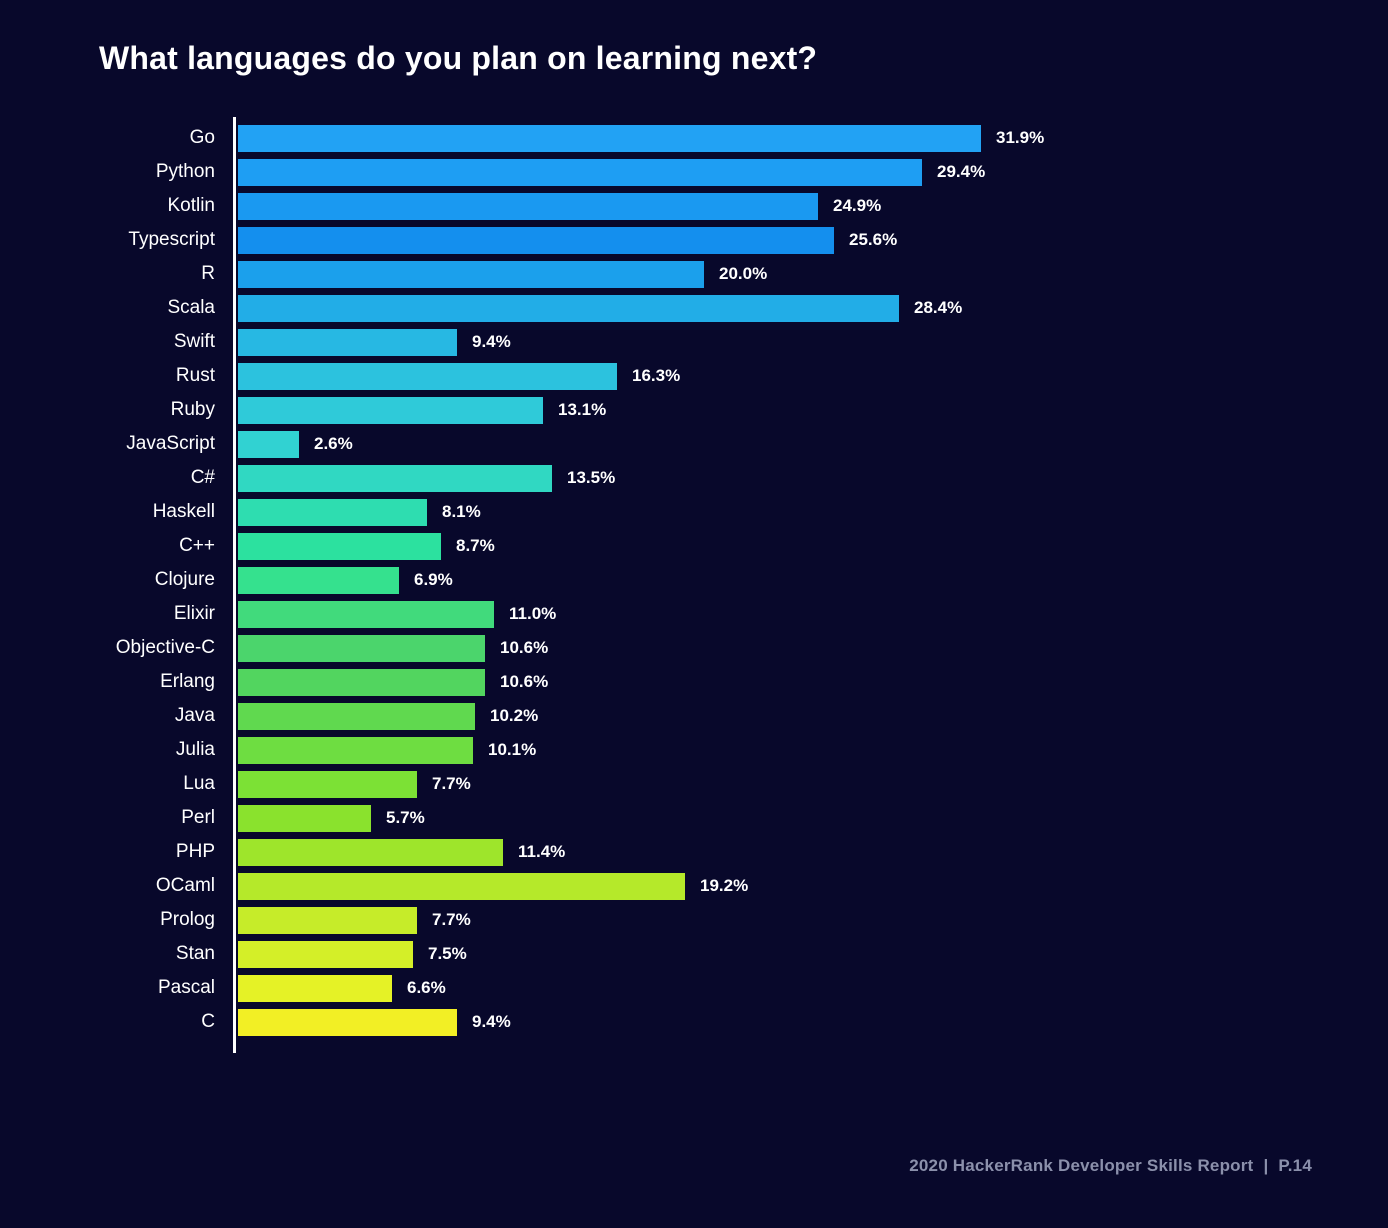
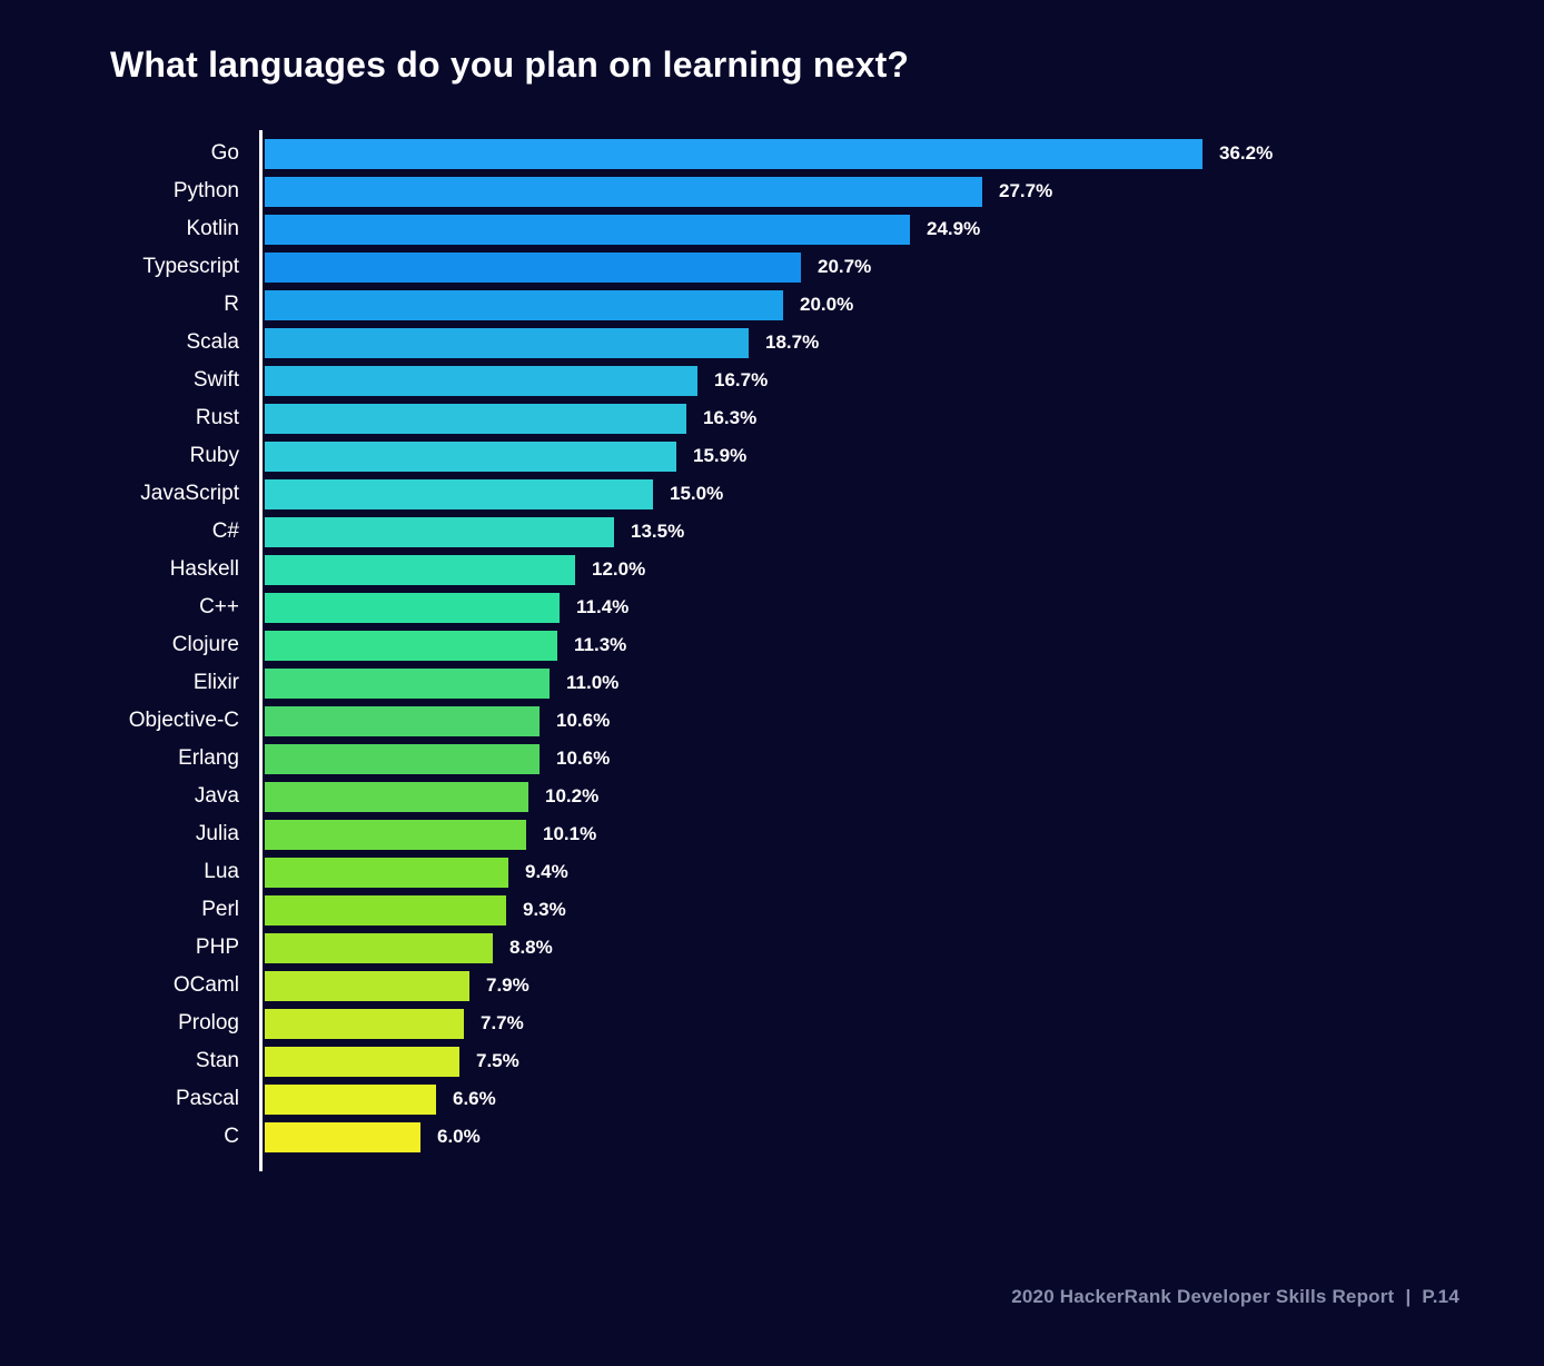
Go: 31.9% -> 36.2%
Python: 29.4% -> 27.7%
Typescript: 25.6% -> 20.7%
Scala: 28.4% -> 18.7%
Swift: 9.4% -> 16.7%
Ruby: 13.1% -> 15.9%
JavaScript: 2.6% -> 15.0%
Haskell: 8.1% -> 12.0%
C++: 8.7% -> 11.4%
Clojure: 6.9% -> 11.3%
Lua: 7.7% -> 9.4%
Perl: 5.7% -> 9.3%
PHP: 11.4% -> 8.8%
OCaml: 19.2% -> 7.9%
C: 9.4% -> 6.0%
